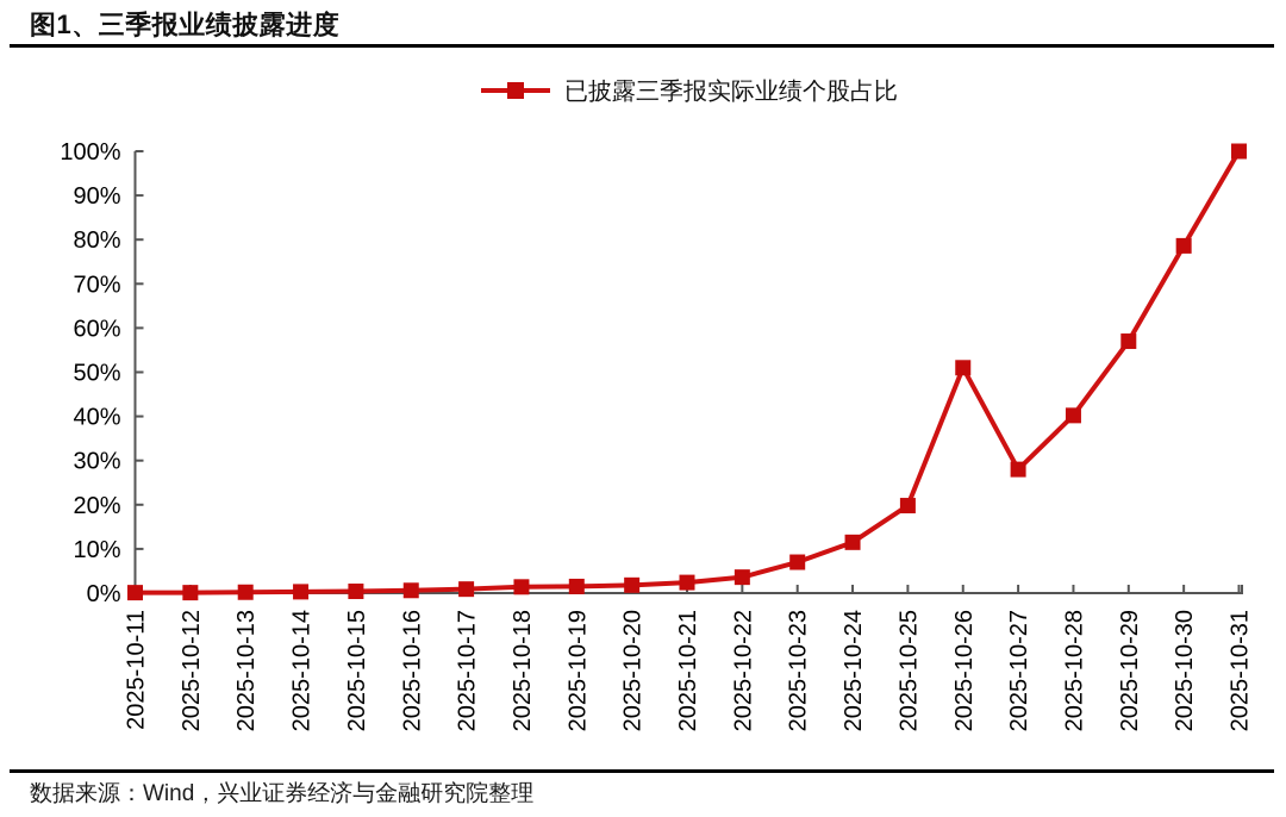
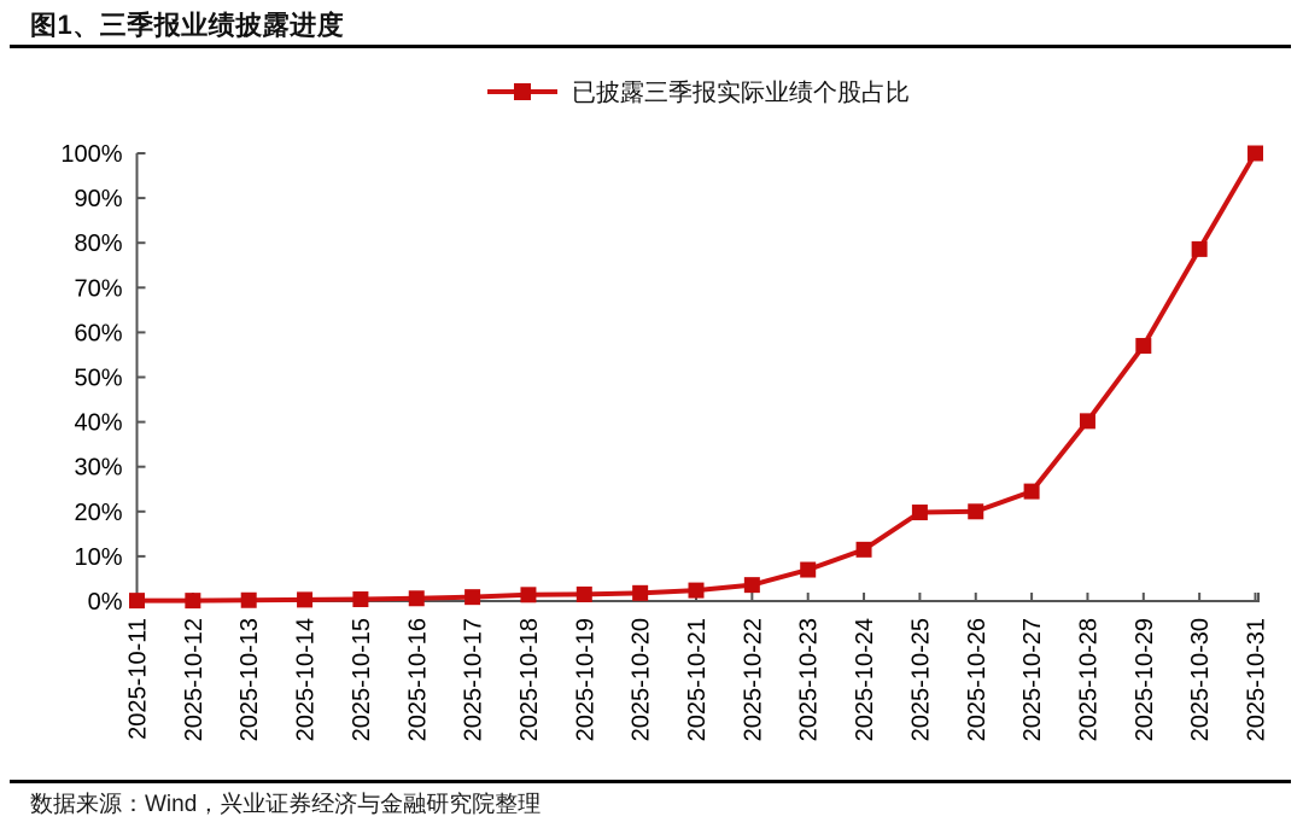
2025-10-26: 51% -> 20%
2025-10-27: 28% -> 24%
